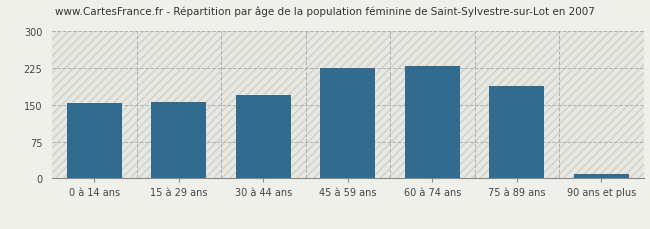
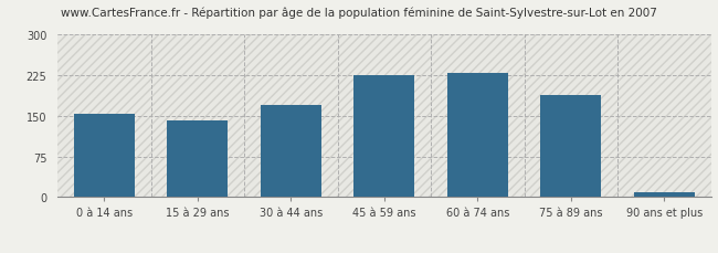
15 à 29 ans: 155 -> 142
